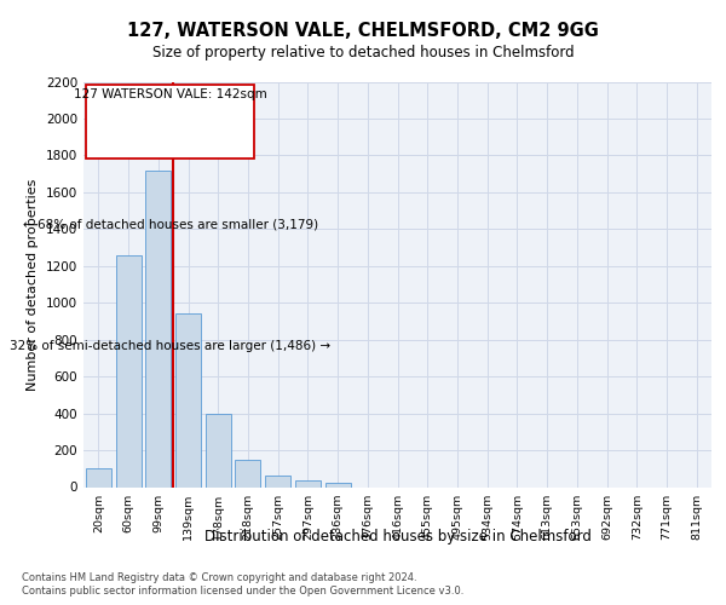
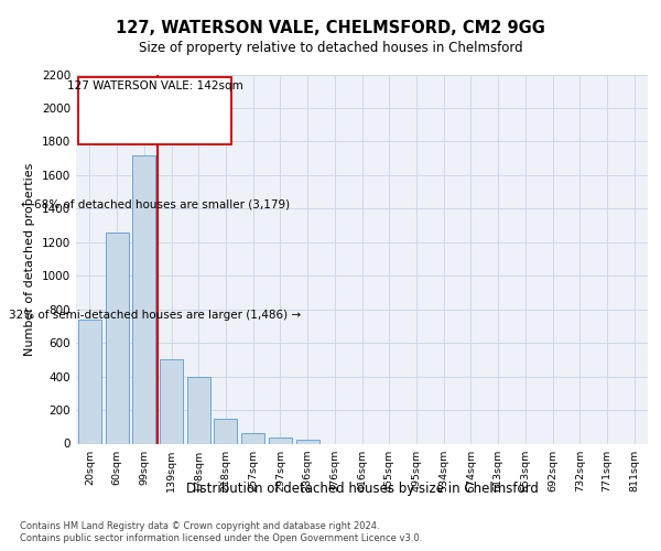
20sqm: 100 -> 740
139sqm: 940 -> 500
